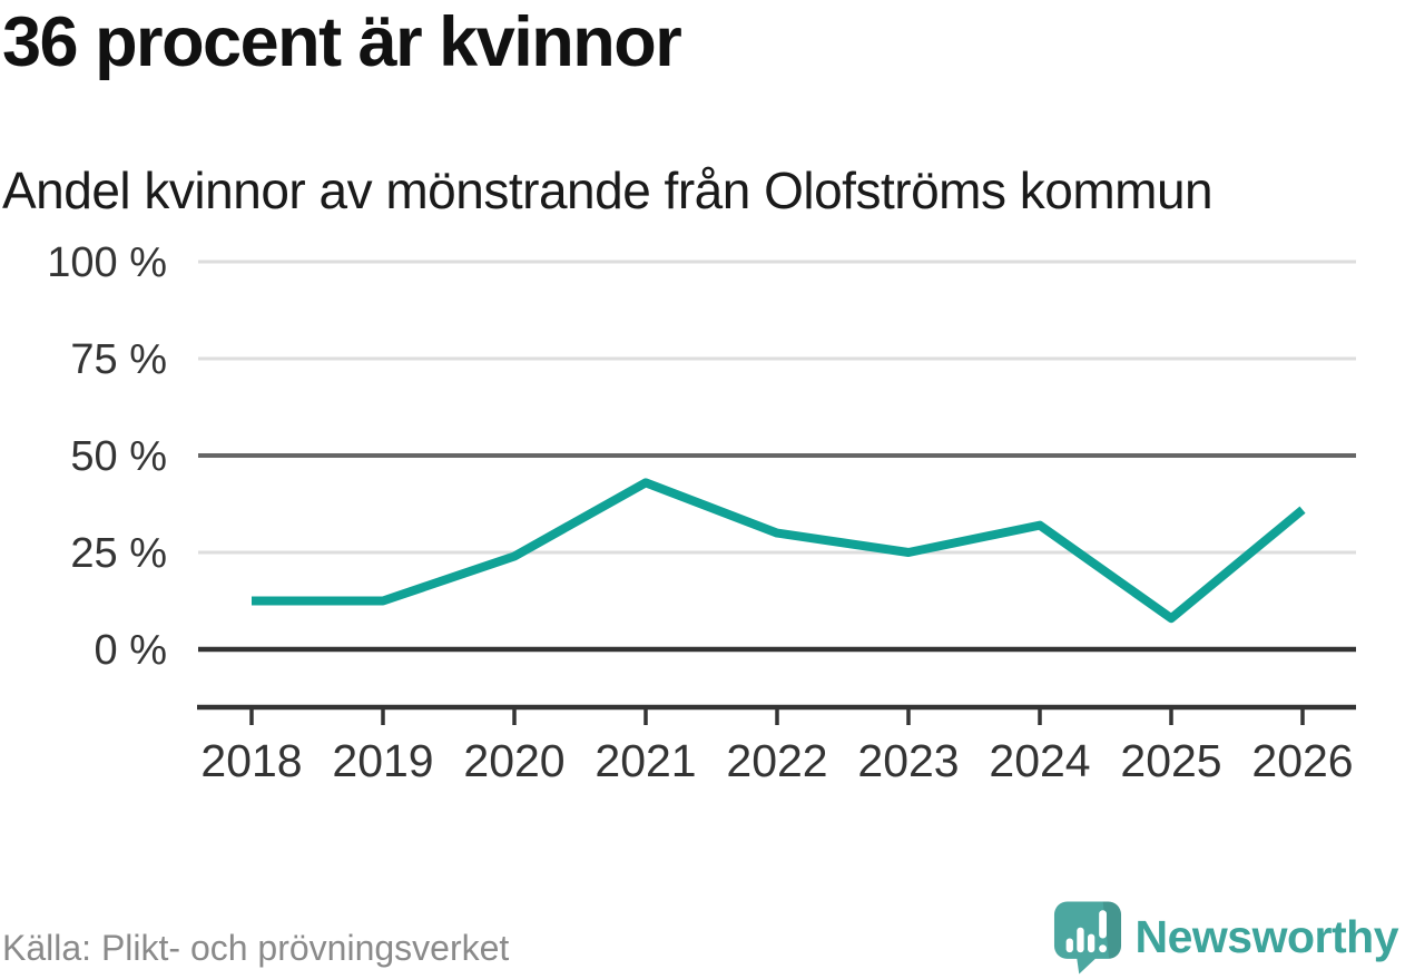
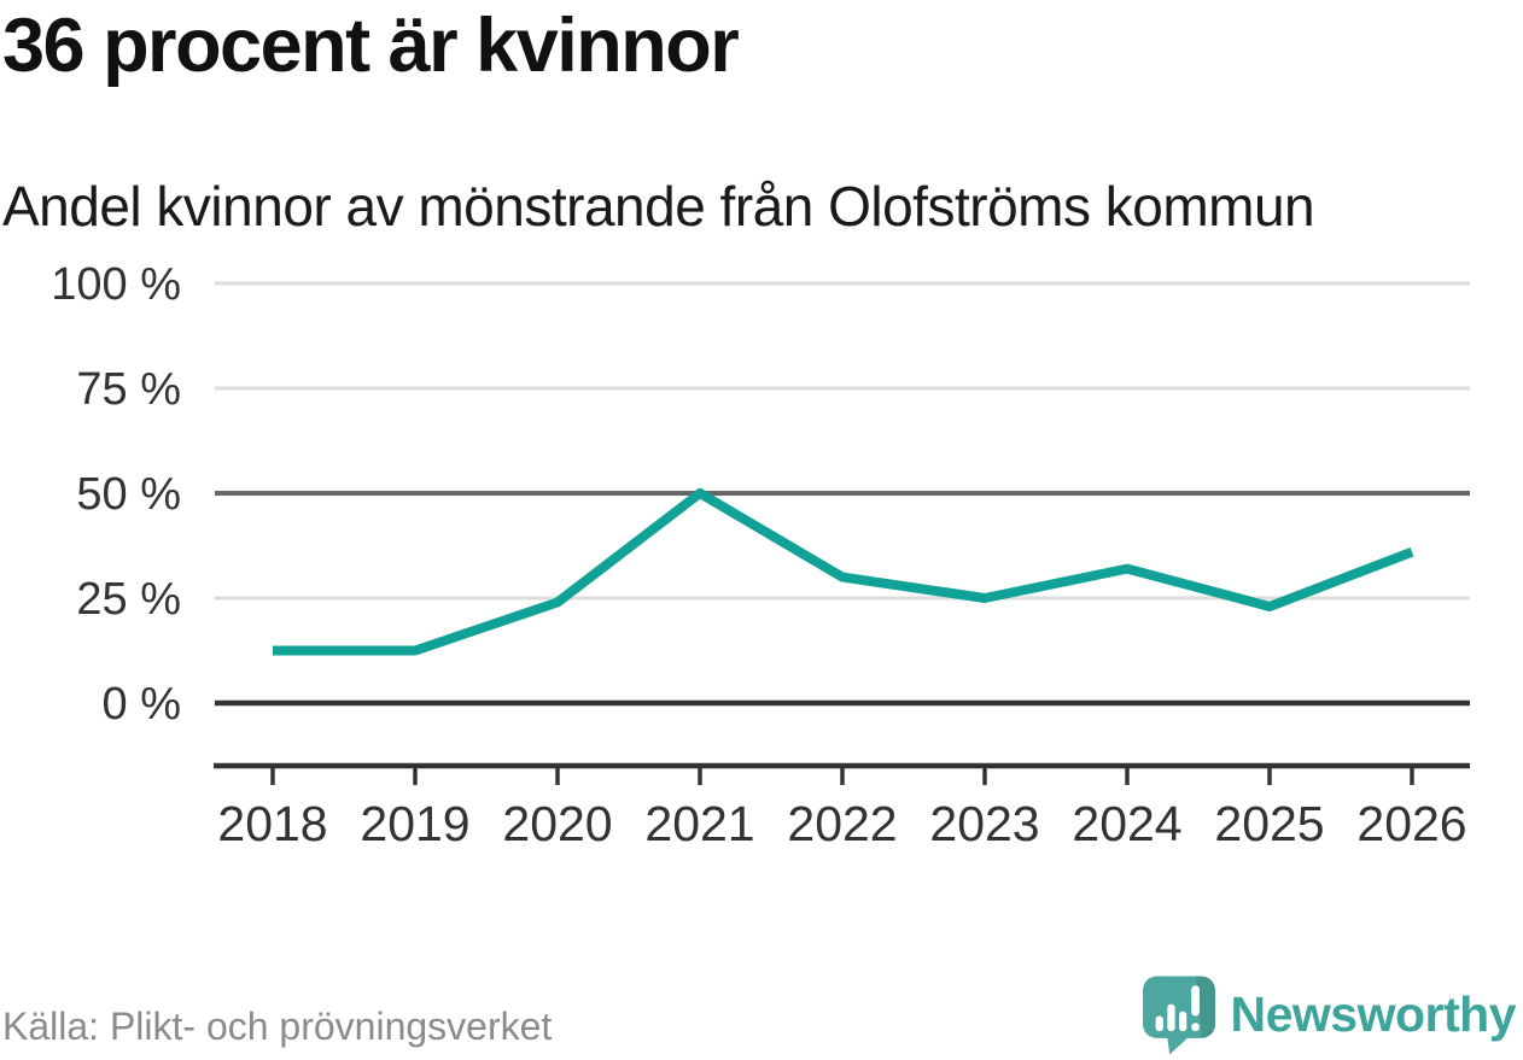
2021: 43% -> 50%
2025: 8% -> 23%
